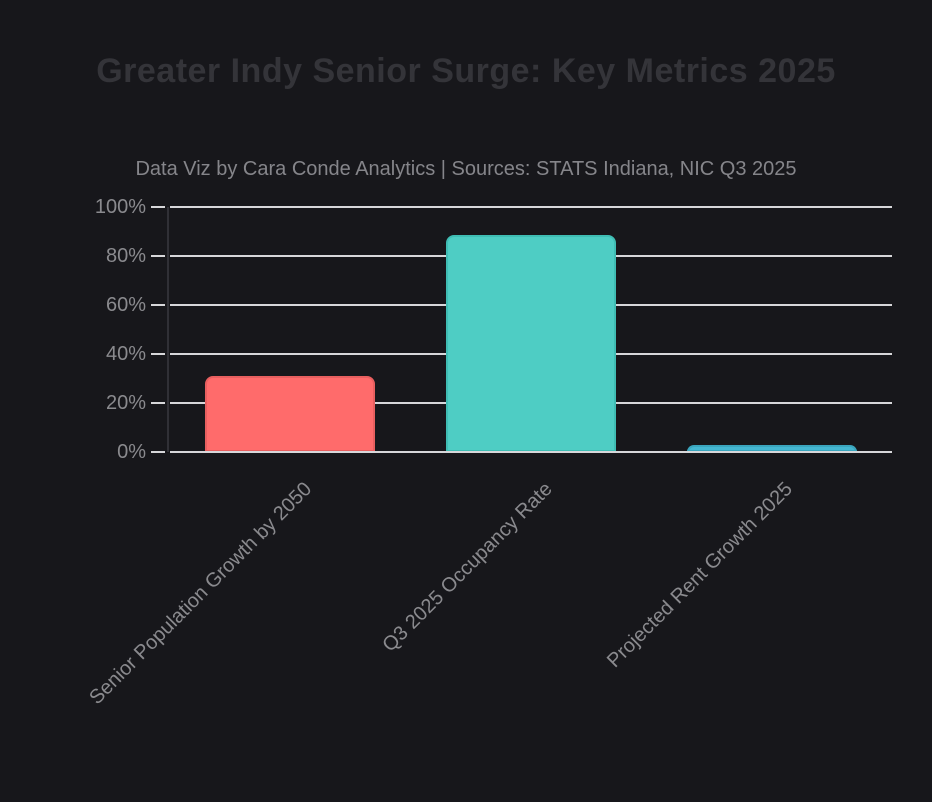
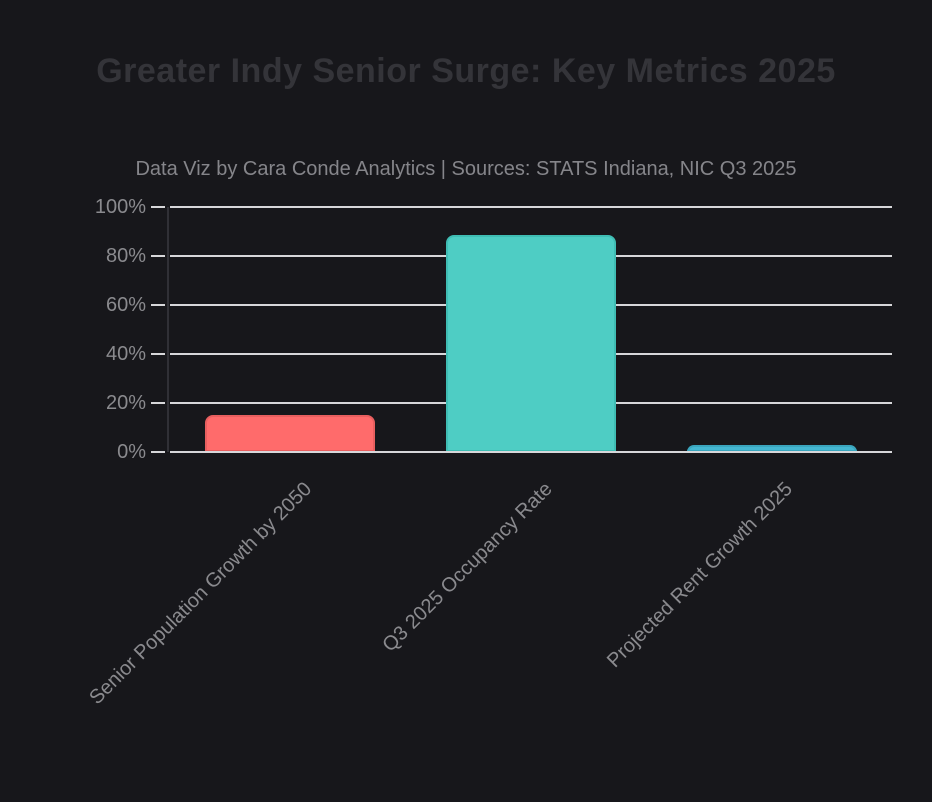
Senior Population Growth by 2050: 31% -> 15%
